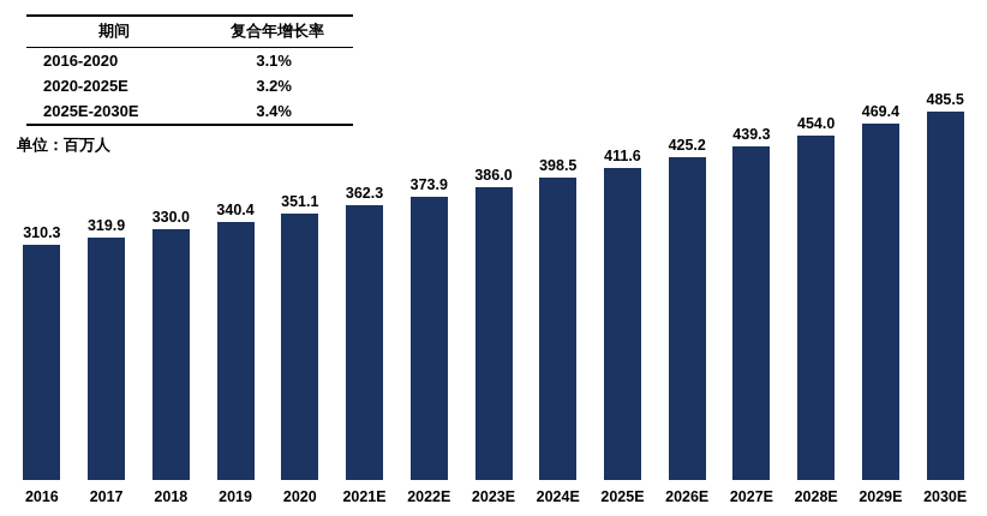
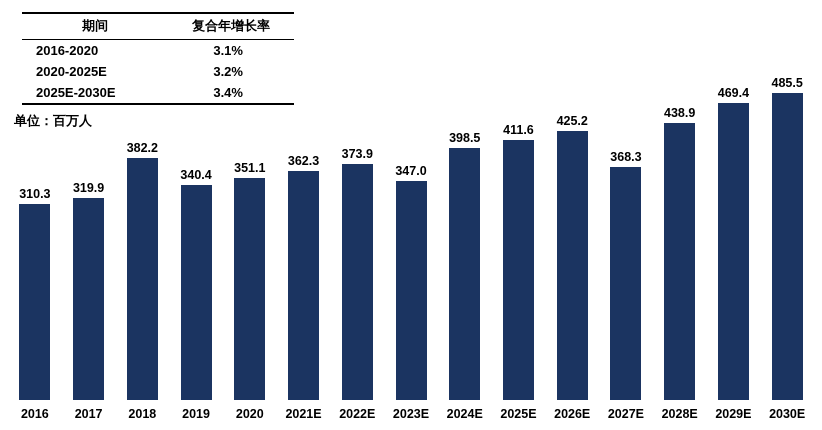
2018: 330.0 -> 382.2
2023E: 386.0 -> 347.0
2027E: 439.3 -> 368.3
2028E: 454.0 -> 438.9
